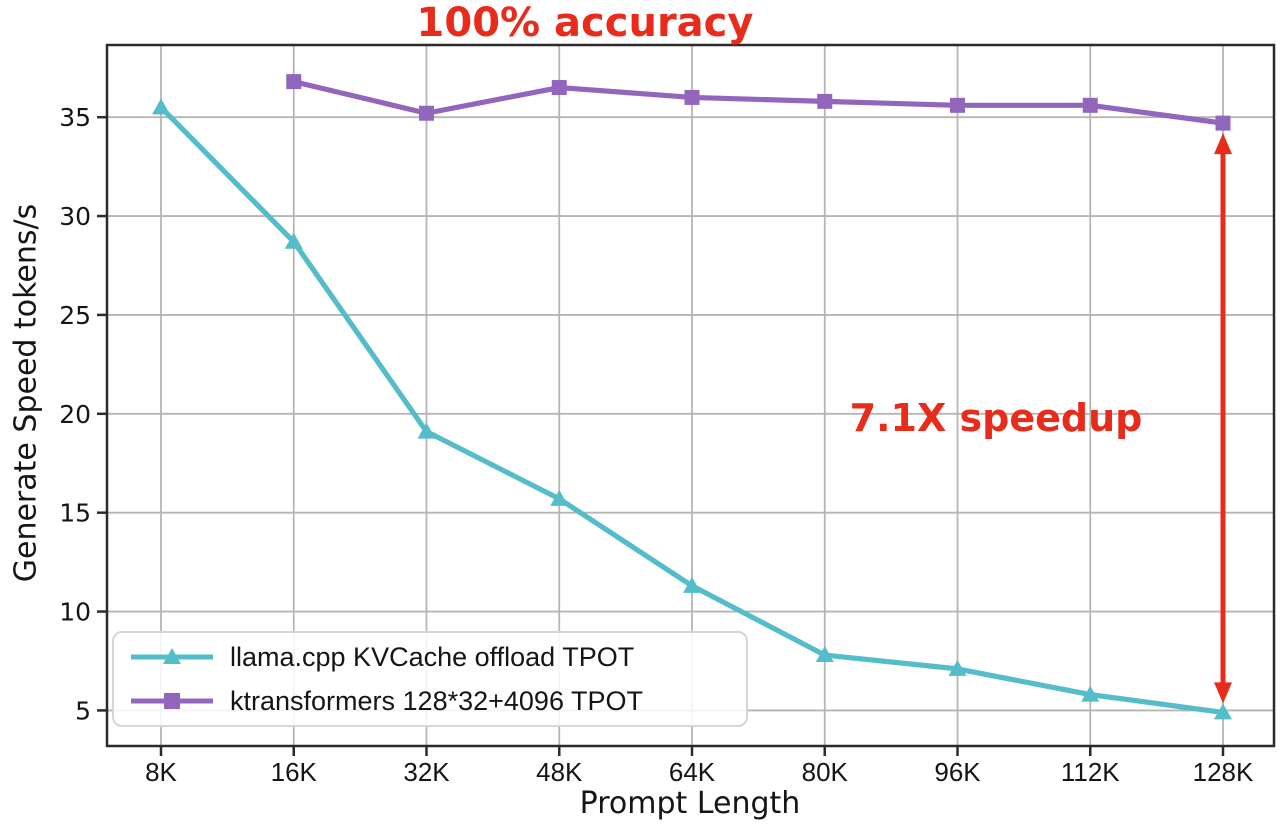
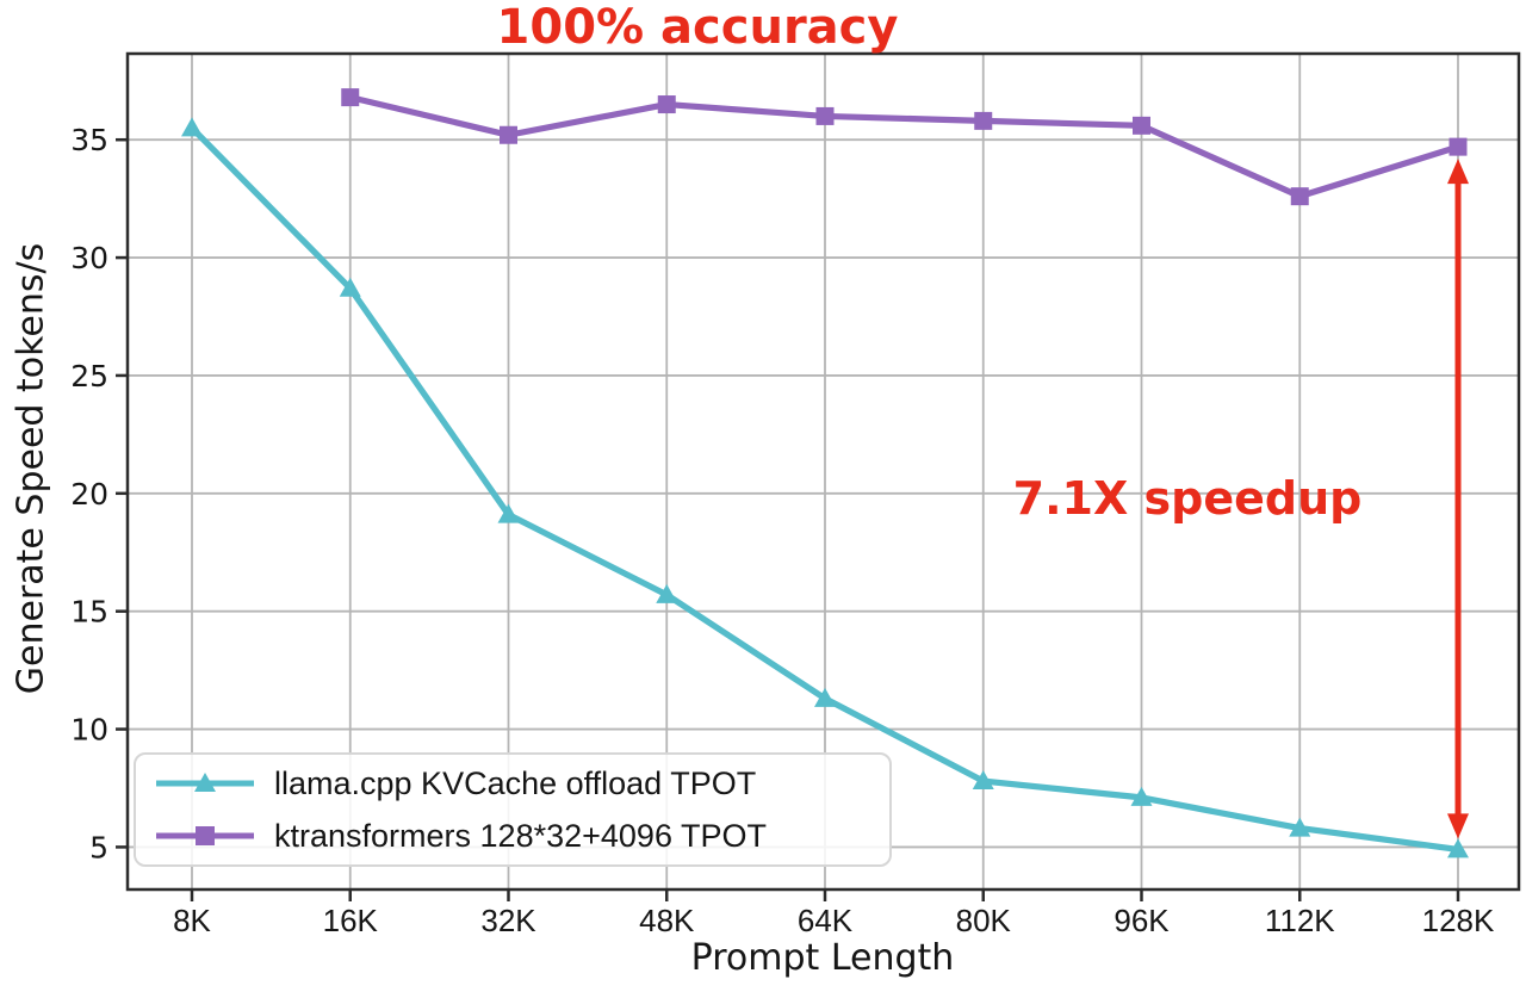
ktransformers 128*32+4096 TPOT/112K: 35.6 -> 32.6
